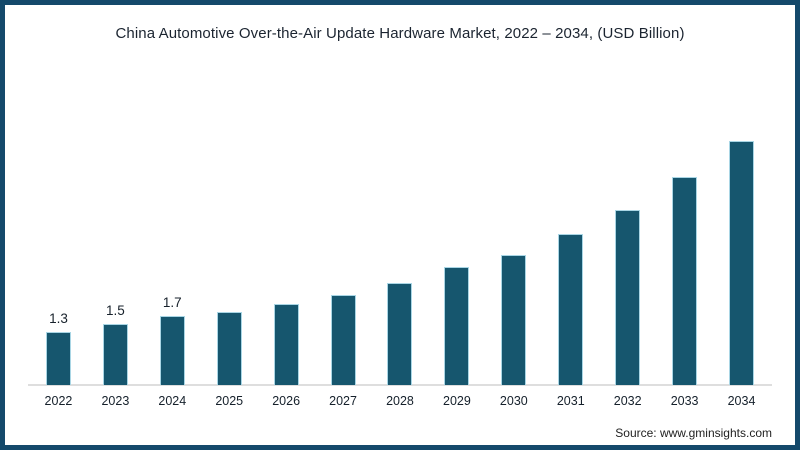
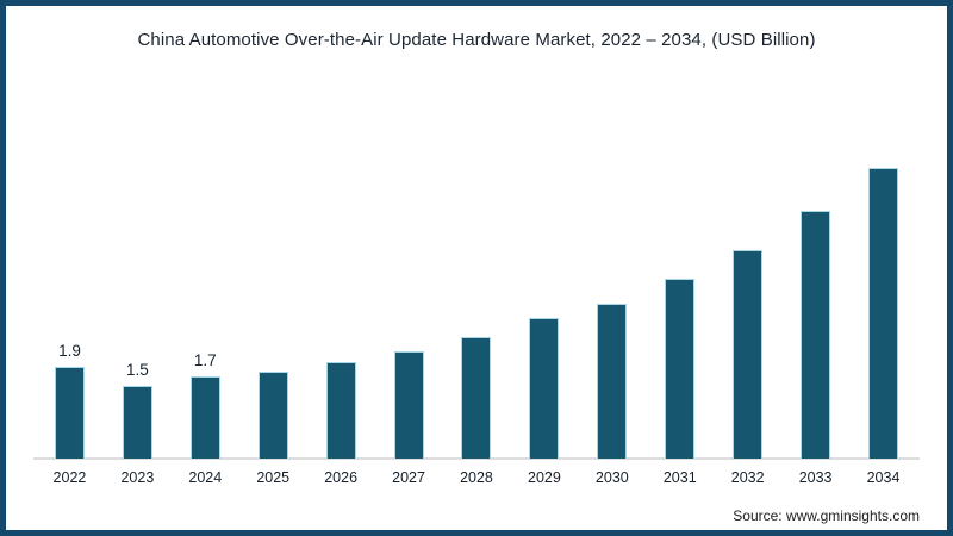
2022: 1.3 -> 1.9
